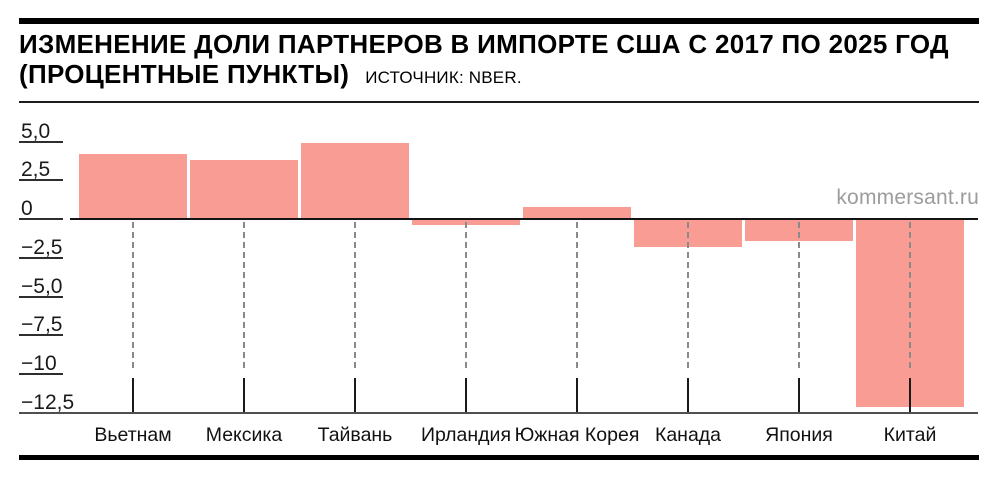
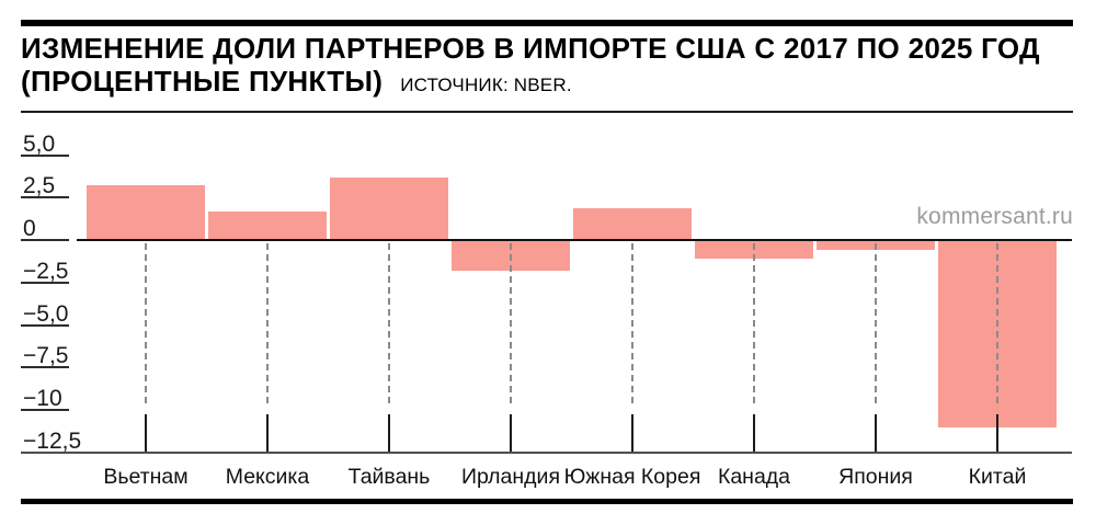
Вьетнам: 4,2 -> 3,2
Мексика: 3,8 -> 1,7
Тайвань: 4,9 -> 3,7
Ирландия: -0,4 -> -1,8
Южная Корея: 0,8 -> 1,9
Канада: -1,8 -> -1,1
Япония: -1,4 -> -0,6
Китай: -12,1 -> -11,0
